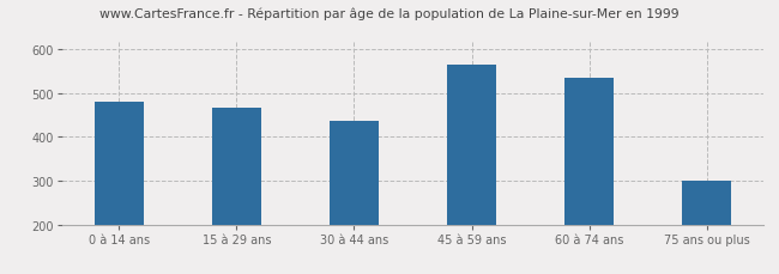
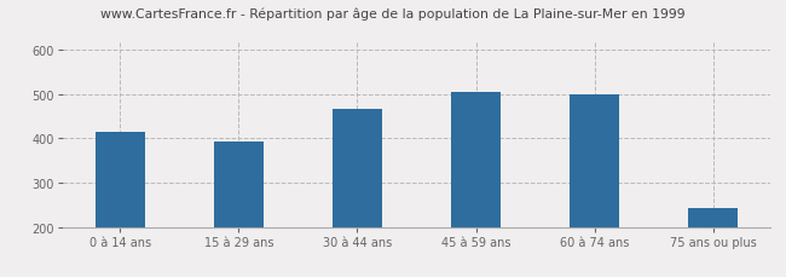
0 à 14 ans: 480 -> 413
15 à 29 ans: 465 -> 393
30 à 44 ans: 435 -> 465
45 à 59 ans: 565 -> 505
60 à 74 ans: 535 -> 500
75 ans ou plus: 300 -> 243
